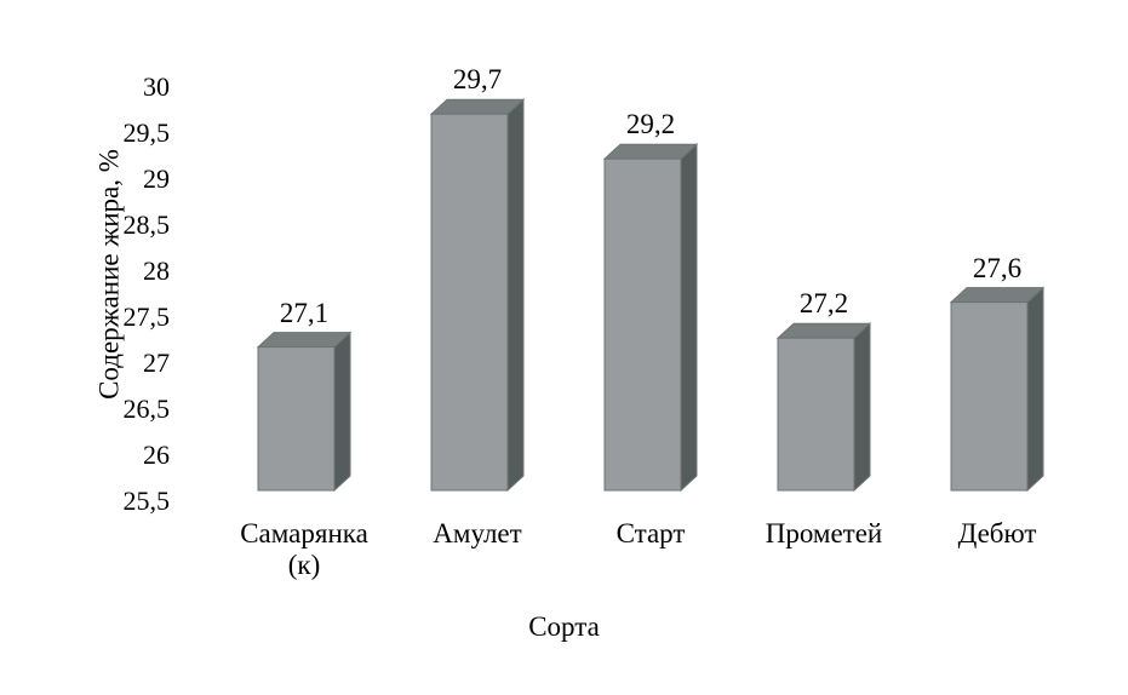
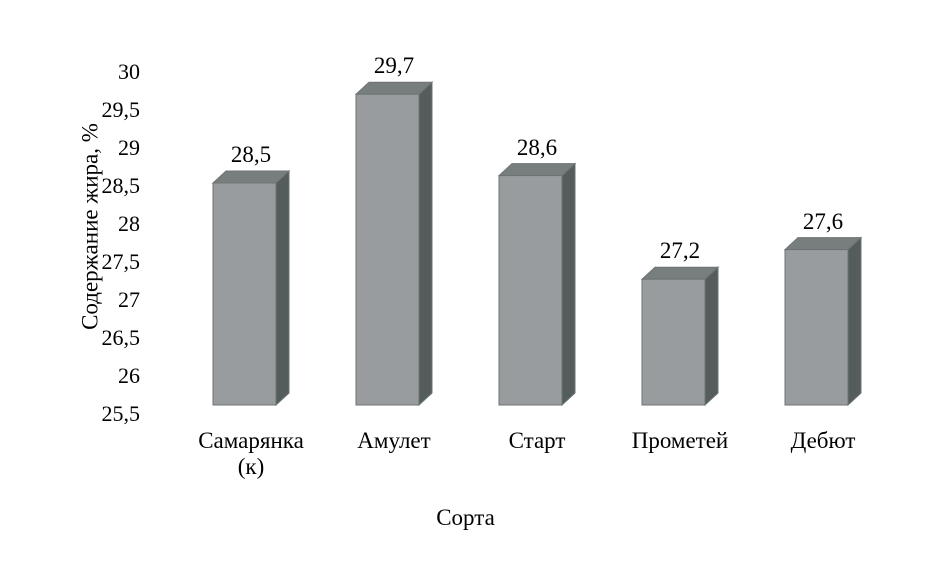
Самарянка (к): 27,1 -> 28,5
Старт: 29,2 -> 28,6
